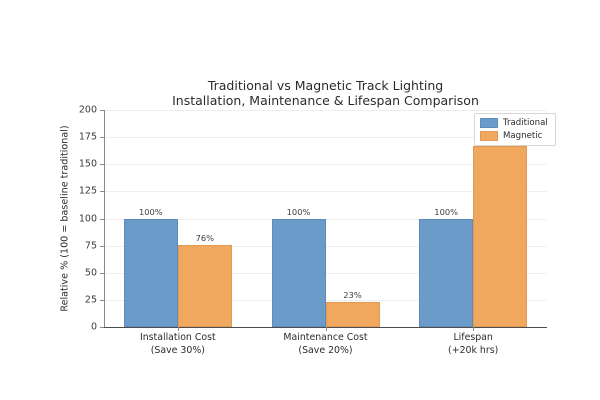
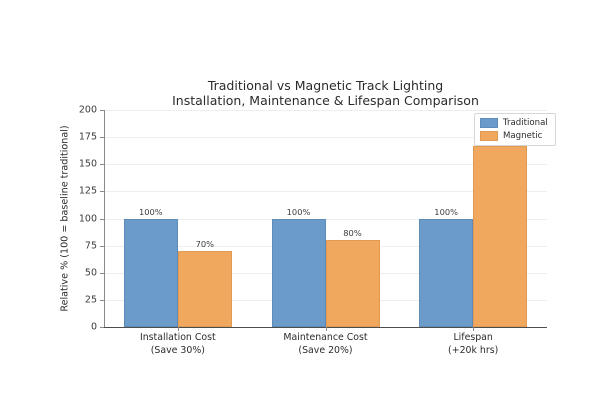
Magnetic/Installation Cost: 76% -> 70%
Magnetic/Maintenance Cost: 23% -> 80%
